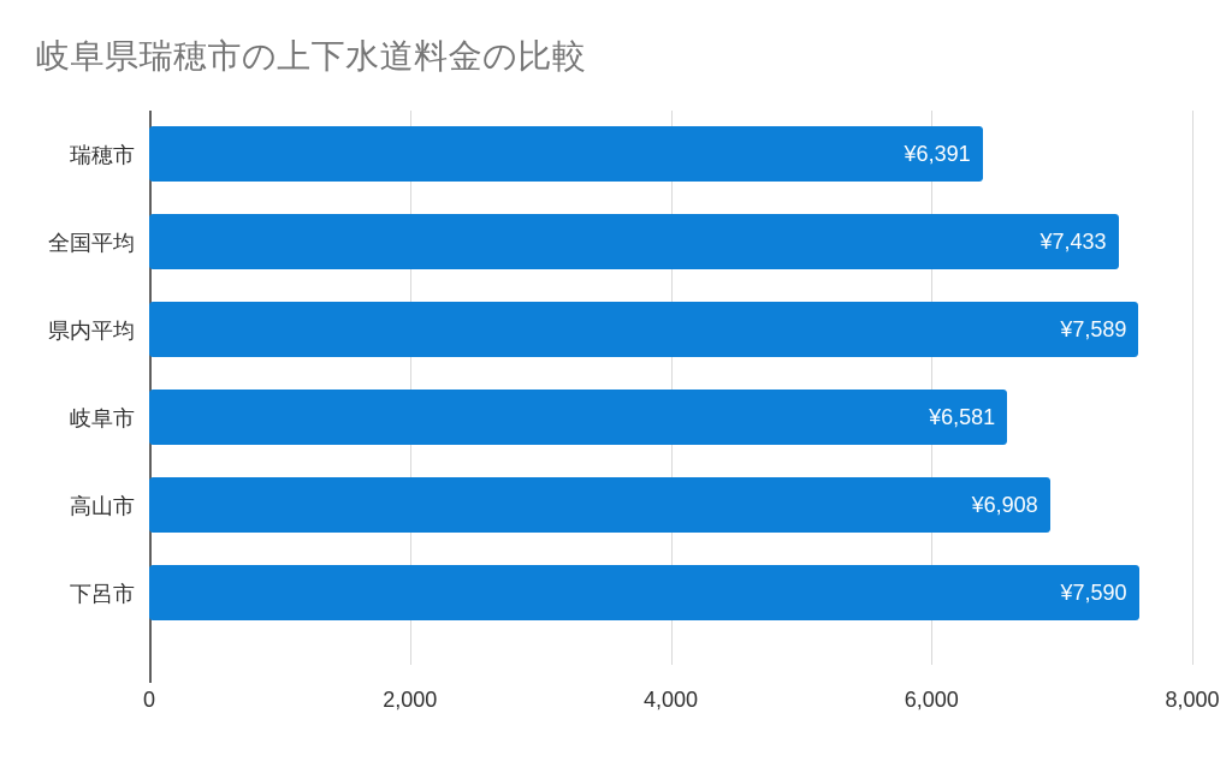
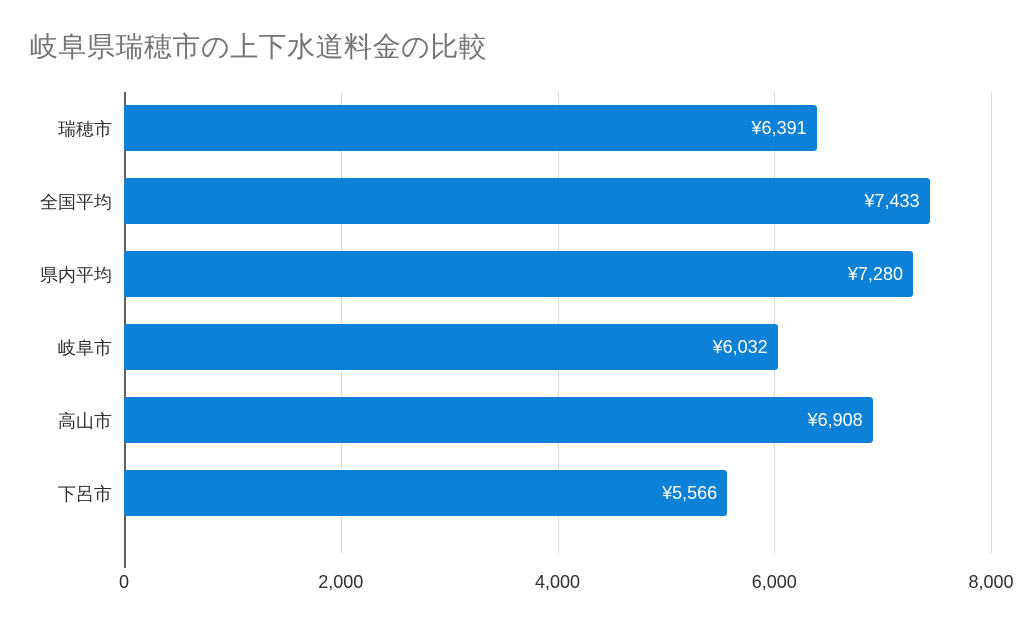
県内平均: ¥7,589 -> ¥7,280
岐阜市: ¥6,581 -> ¥6,032
下呂市: ¥7,590 -> ¥5,566
